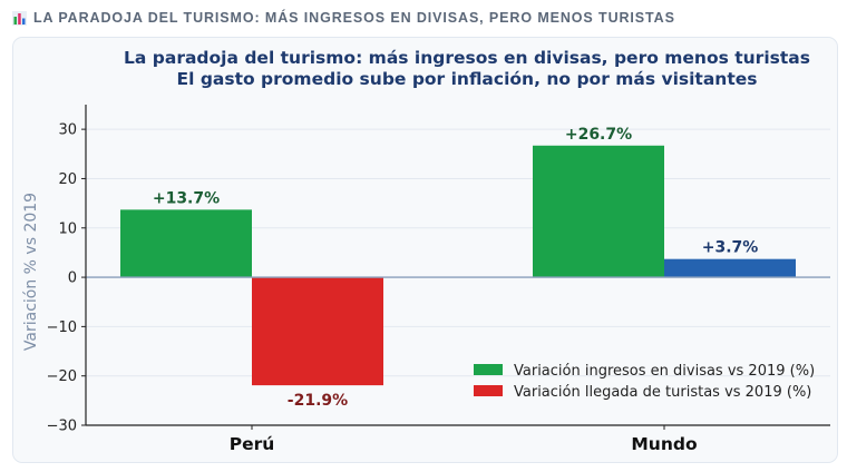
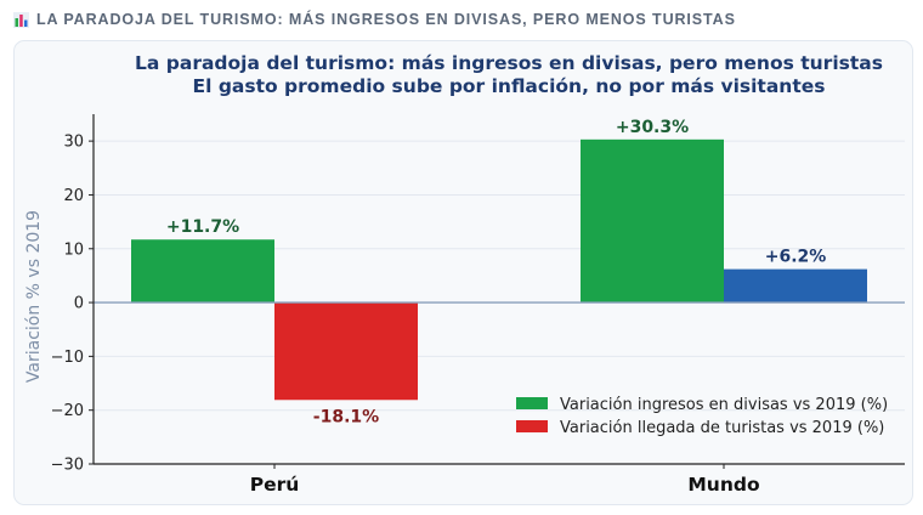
Variación ingresos en divisas vs 2019 (%)/Perú: +13.7% -> +11.7%
Variación llegada de turistas vs 2019 (%)/Perú: -21.9% -> -18.1%
Variación ingresos en divisas vs 2019 (%)/Mundo: +26.7% -> +30.3%
Variación llegada de turistas vs 2019 (%)/Mundo: +3.7% -> +6.2%
